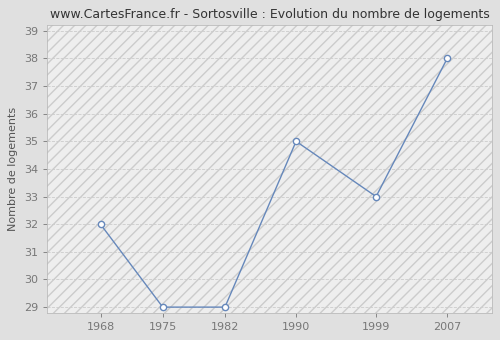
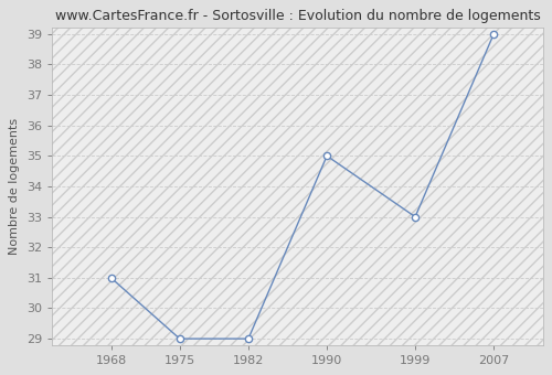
1968: 32 -> 31
2007: 38 -> 39
